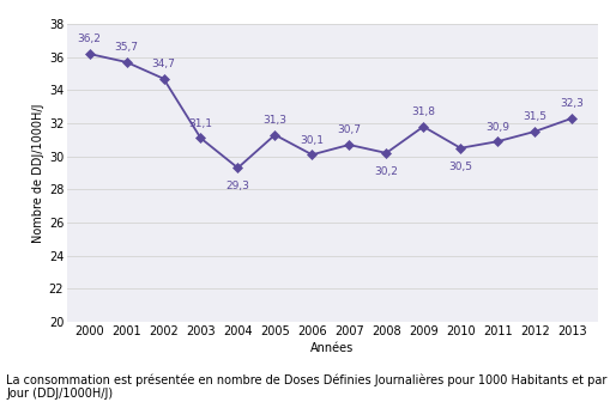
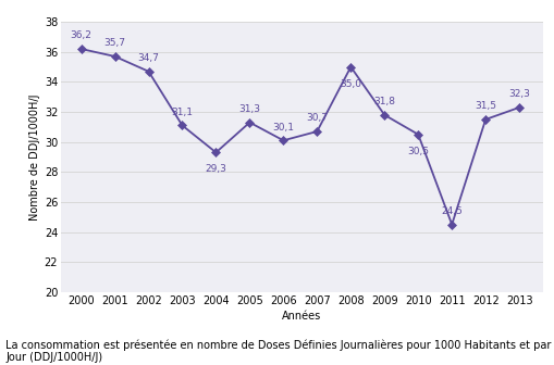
2008: 30,2 -> 35,0
2011: 30,9 -> 24,5
